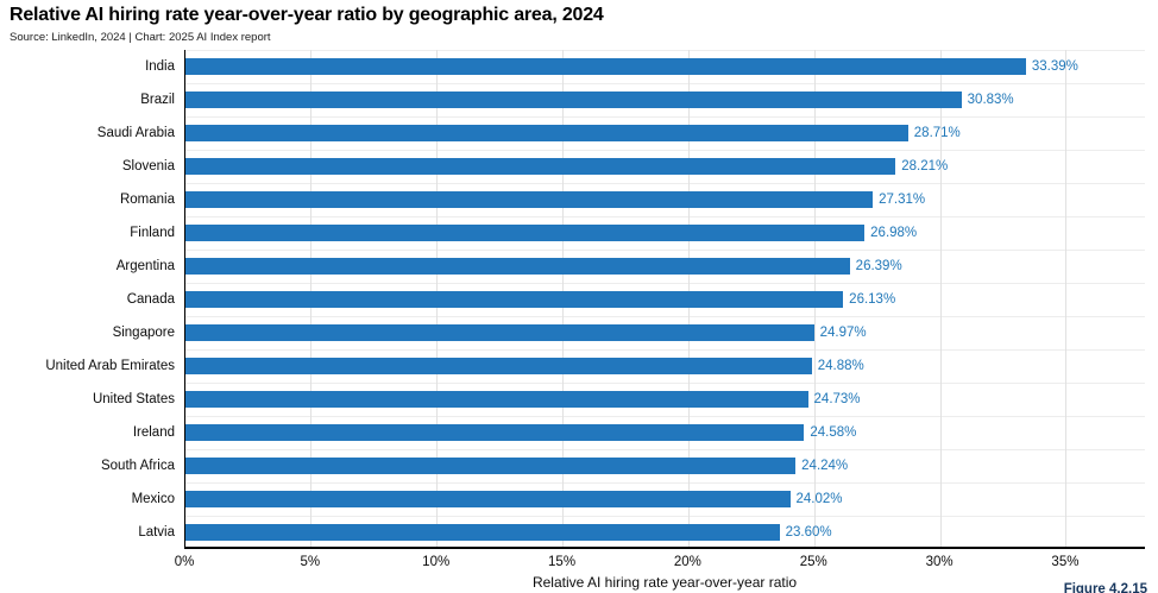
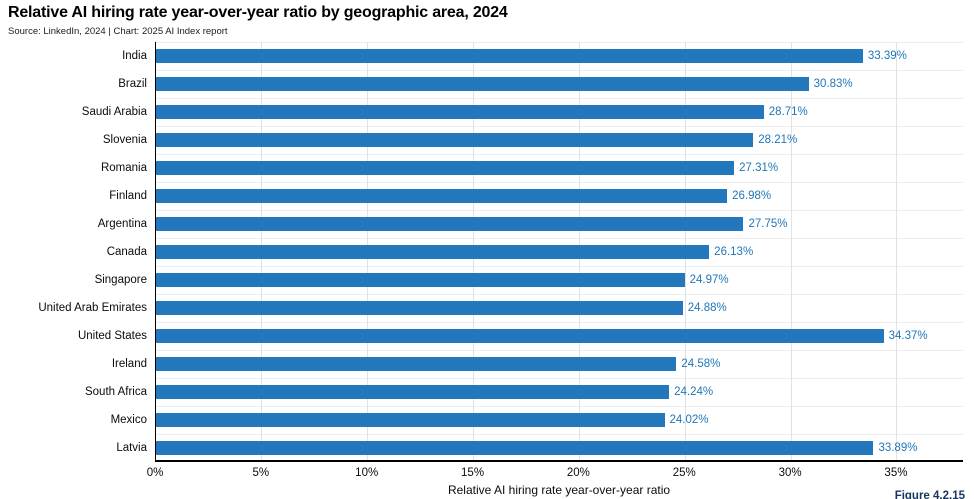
Argentina: 26.39% -> 27.75%
United States: 24.73% -> 34.37%
Latvia: 23.60% -> 33.89%
